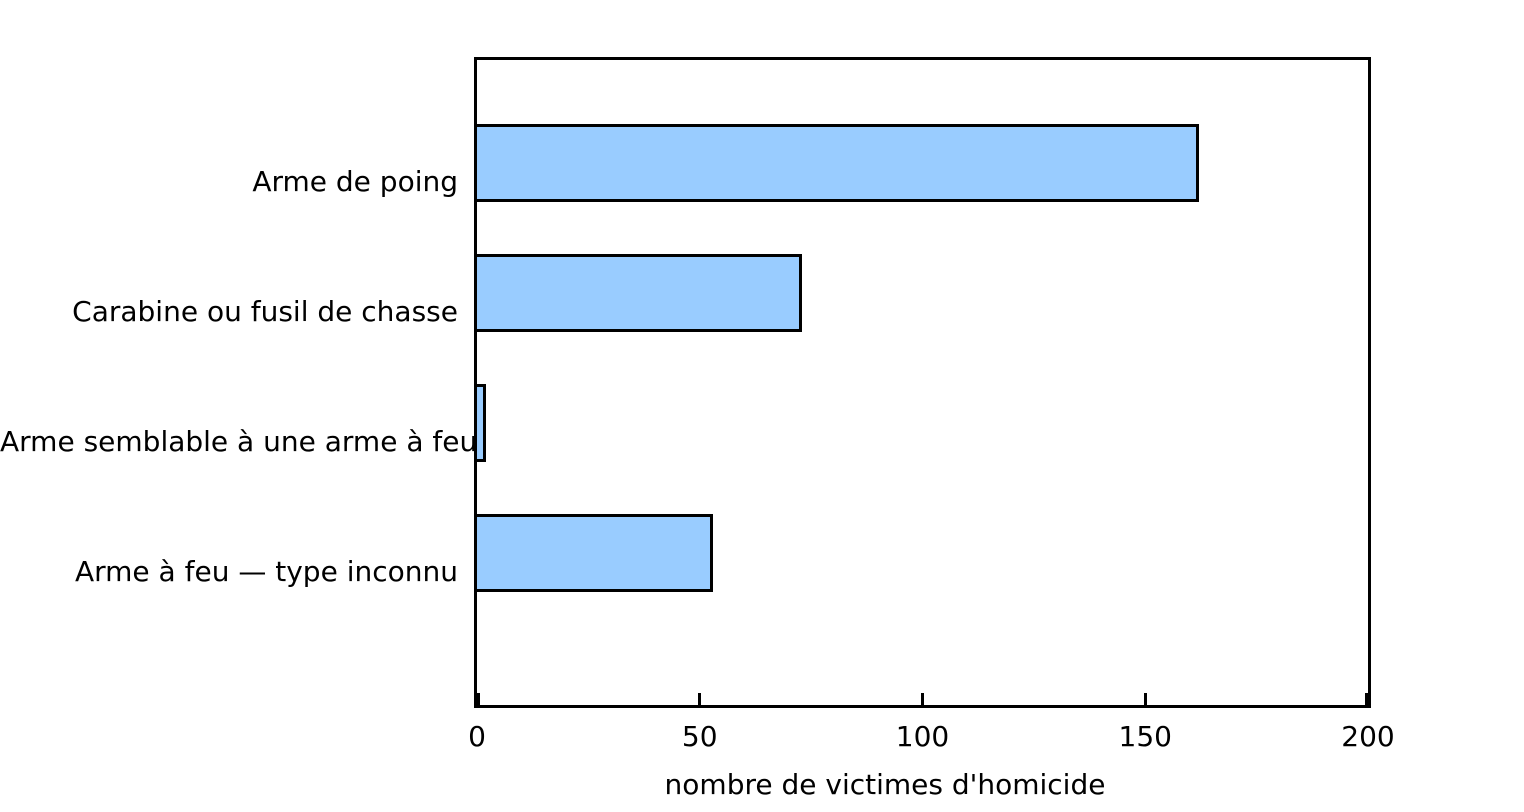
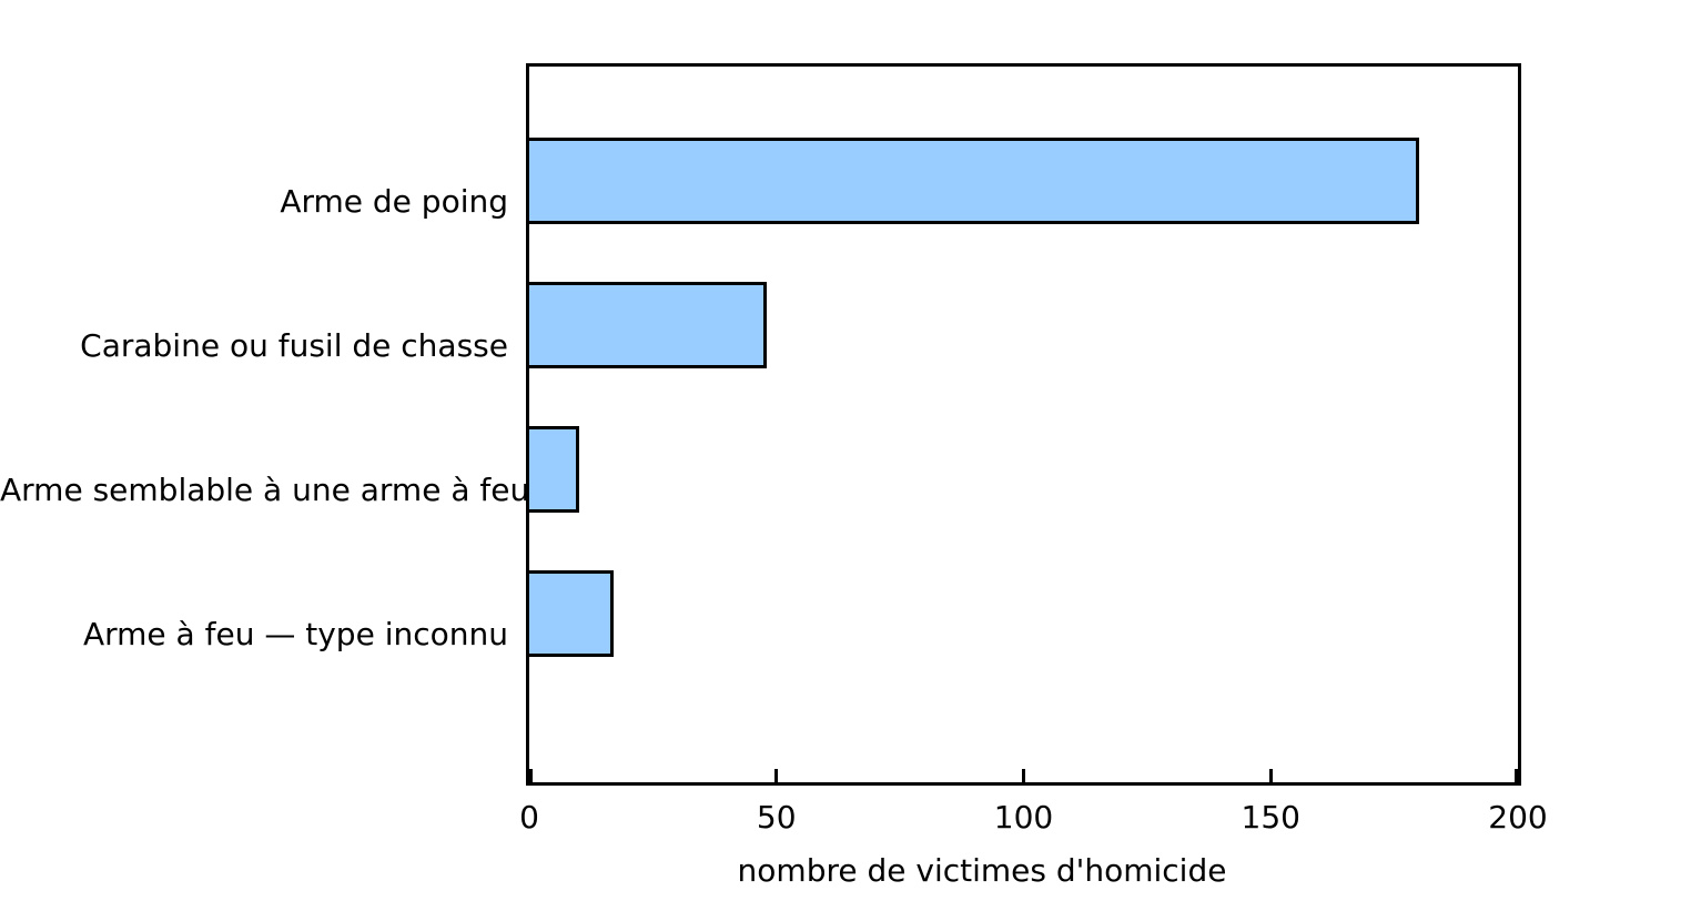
Arme de poing: 162 -> 180
Carabine ou fusil de chasse: 73 -> 48
Arme semblable à une arme à feu: 2 -> 10
Arme à feu — type inconnu: 53 -> 17
